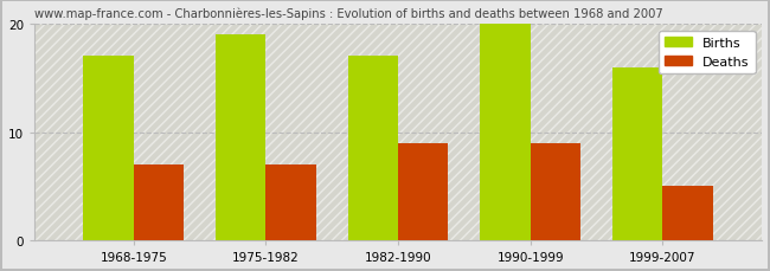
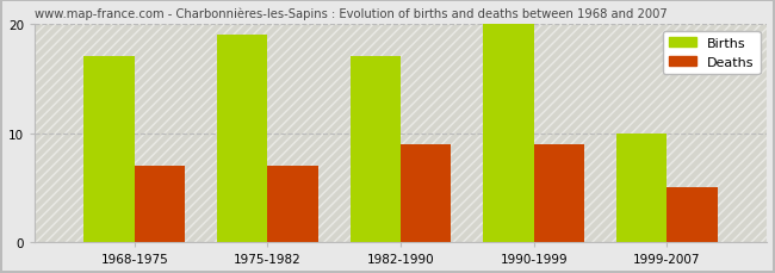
Births/1999-2007: 16 -> 10
